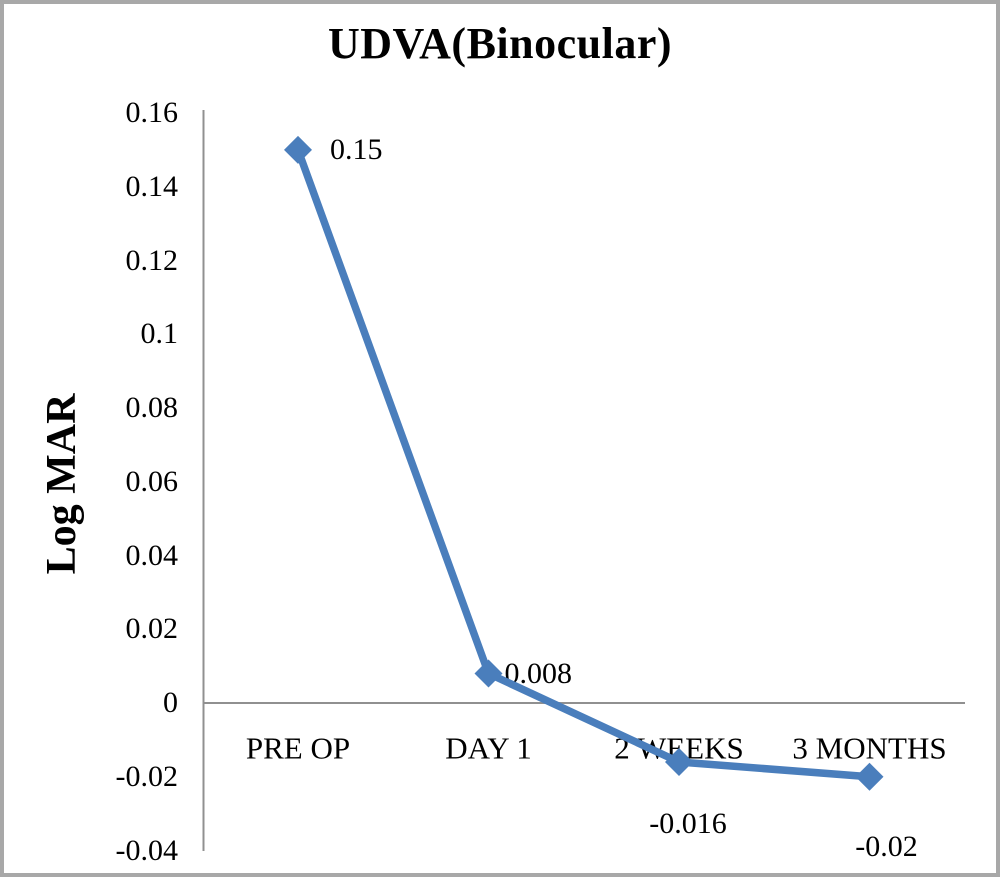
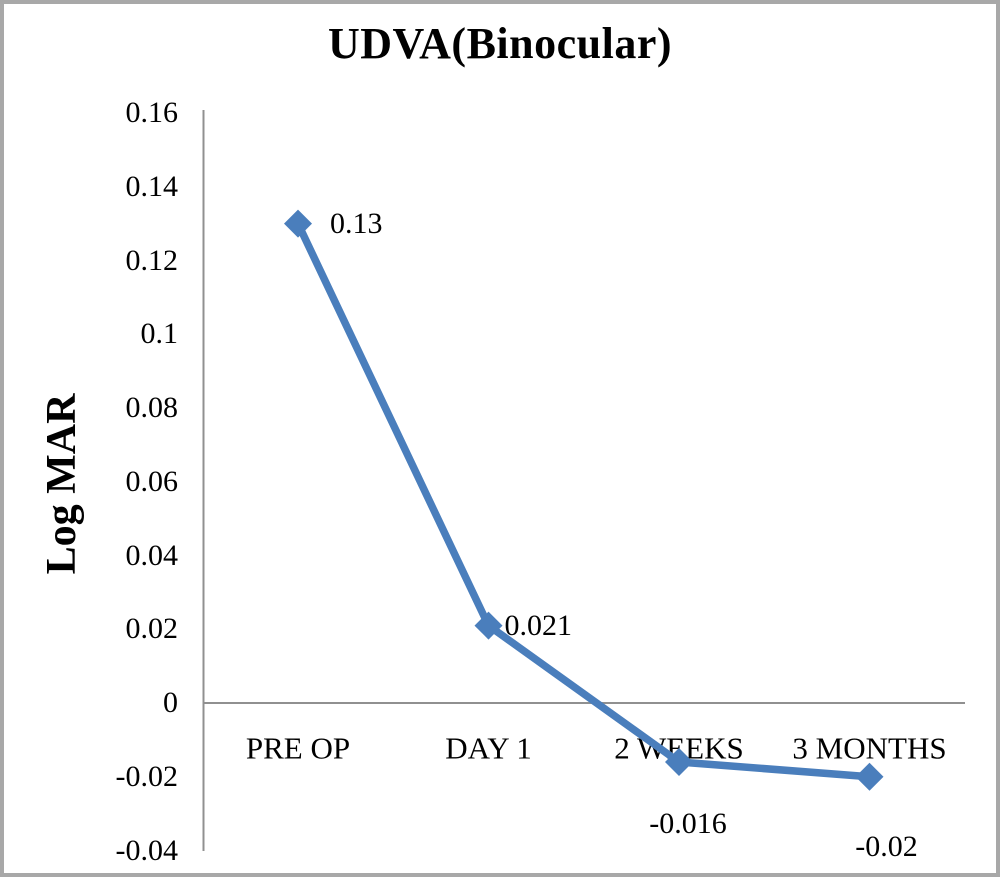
PRE OP: 0.15 -> 0.13
DAY 1: 0.008 -> 0.021
